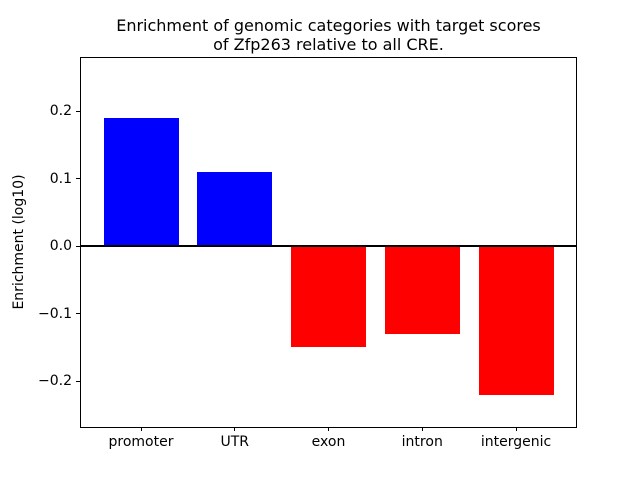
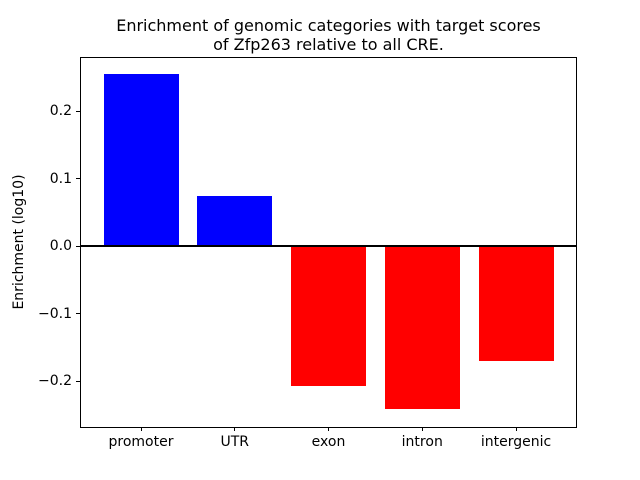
promoter: 0.19 -> 0.26
UTR: 0.11 -> 0.07
exon: -0.15 -> -0.21
intron: -0.13 -> -0.24
intergenic: -0.22 -> -0.17
